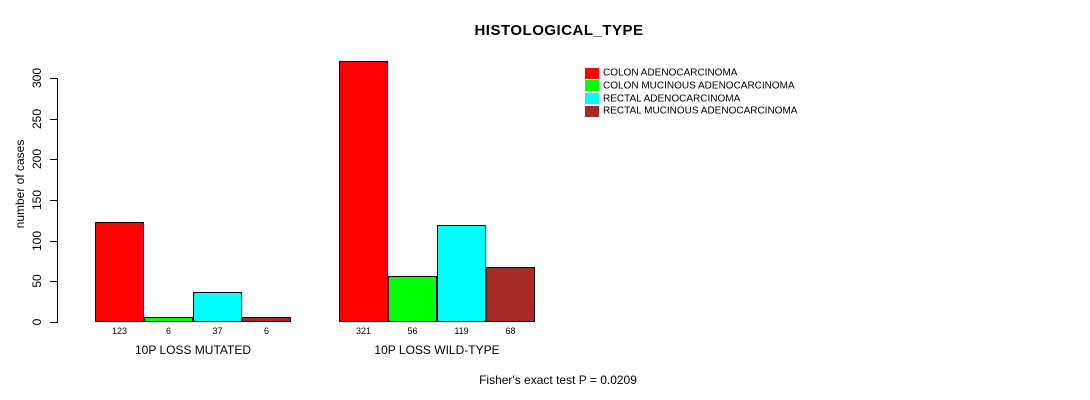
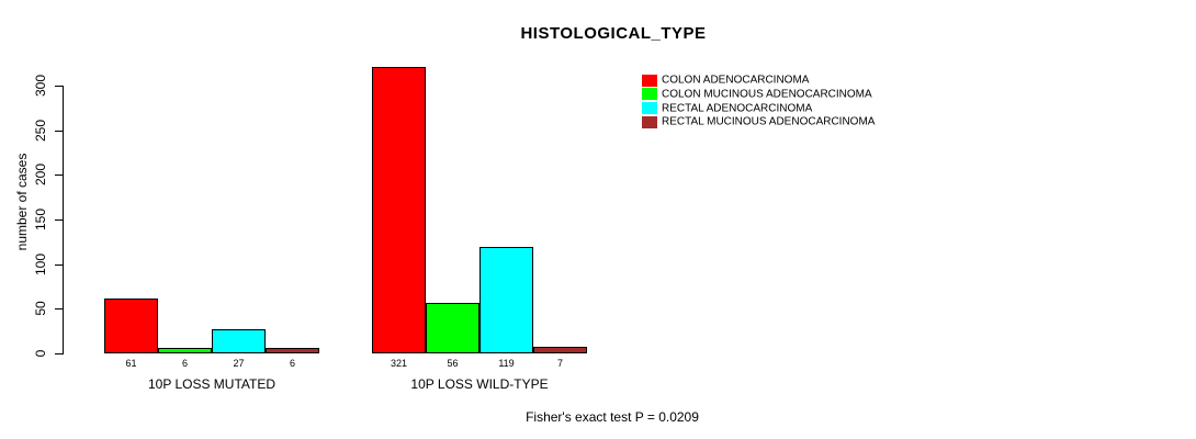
COLON ADENOCARCINOMA/10P LOSS MUTATED: 123 -> 61
RECTAL ADENOCARCINOMA/10P LOSS MUTATED: 37 -> 27
RECTAL MUCINOUS ADENOCARCINOMA/10P LOSS WILD-TYPE: 68 -> 7
